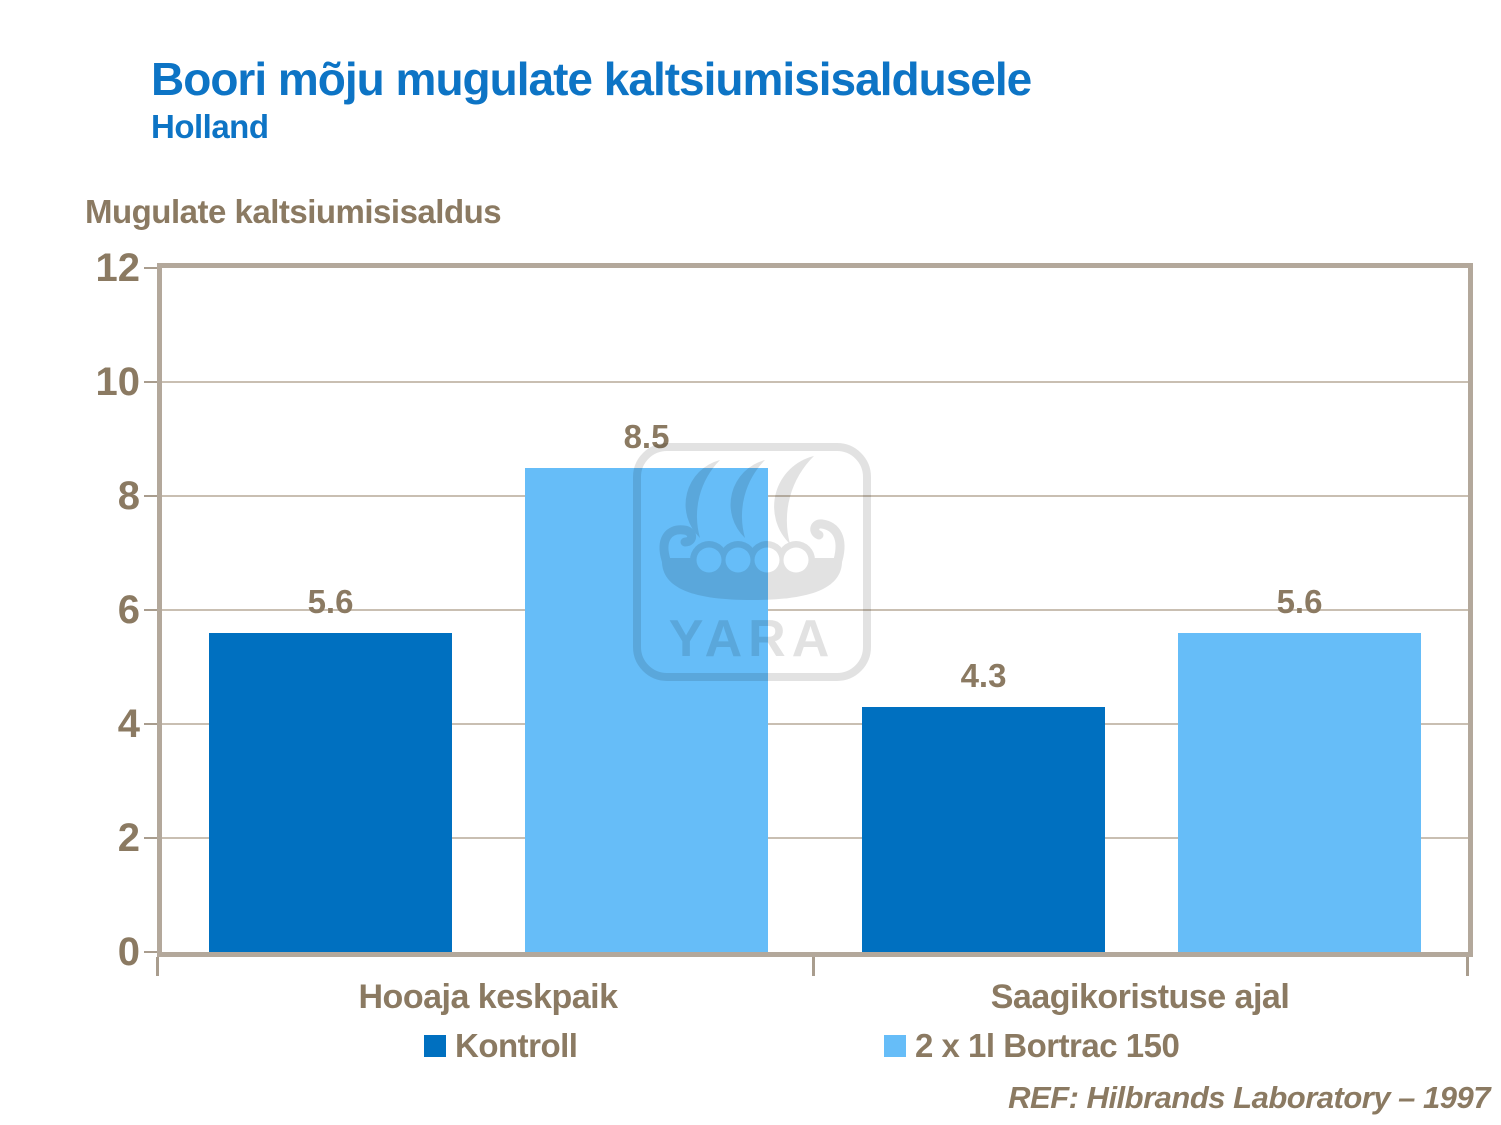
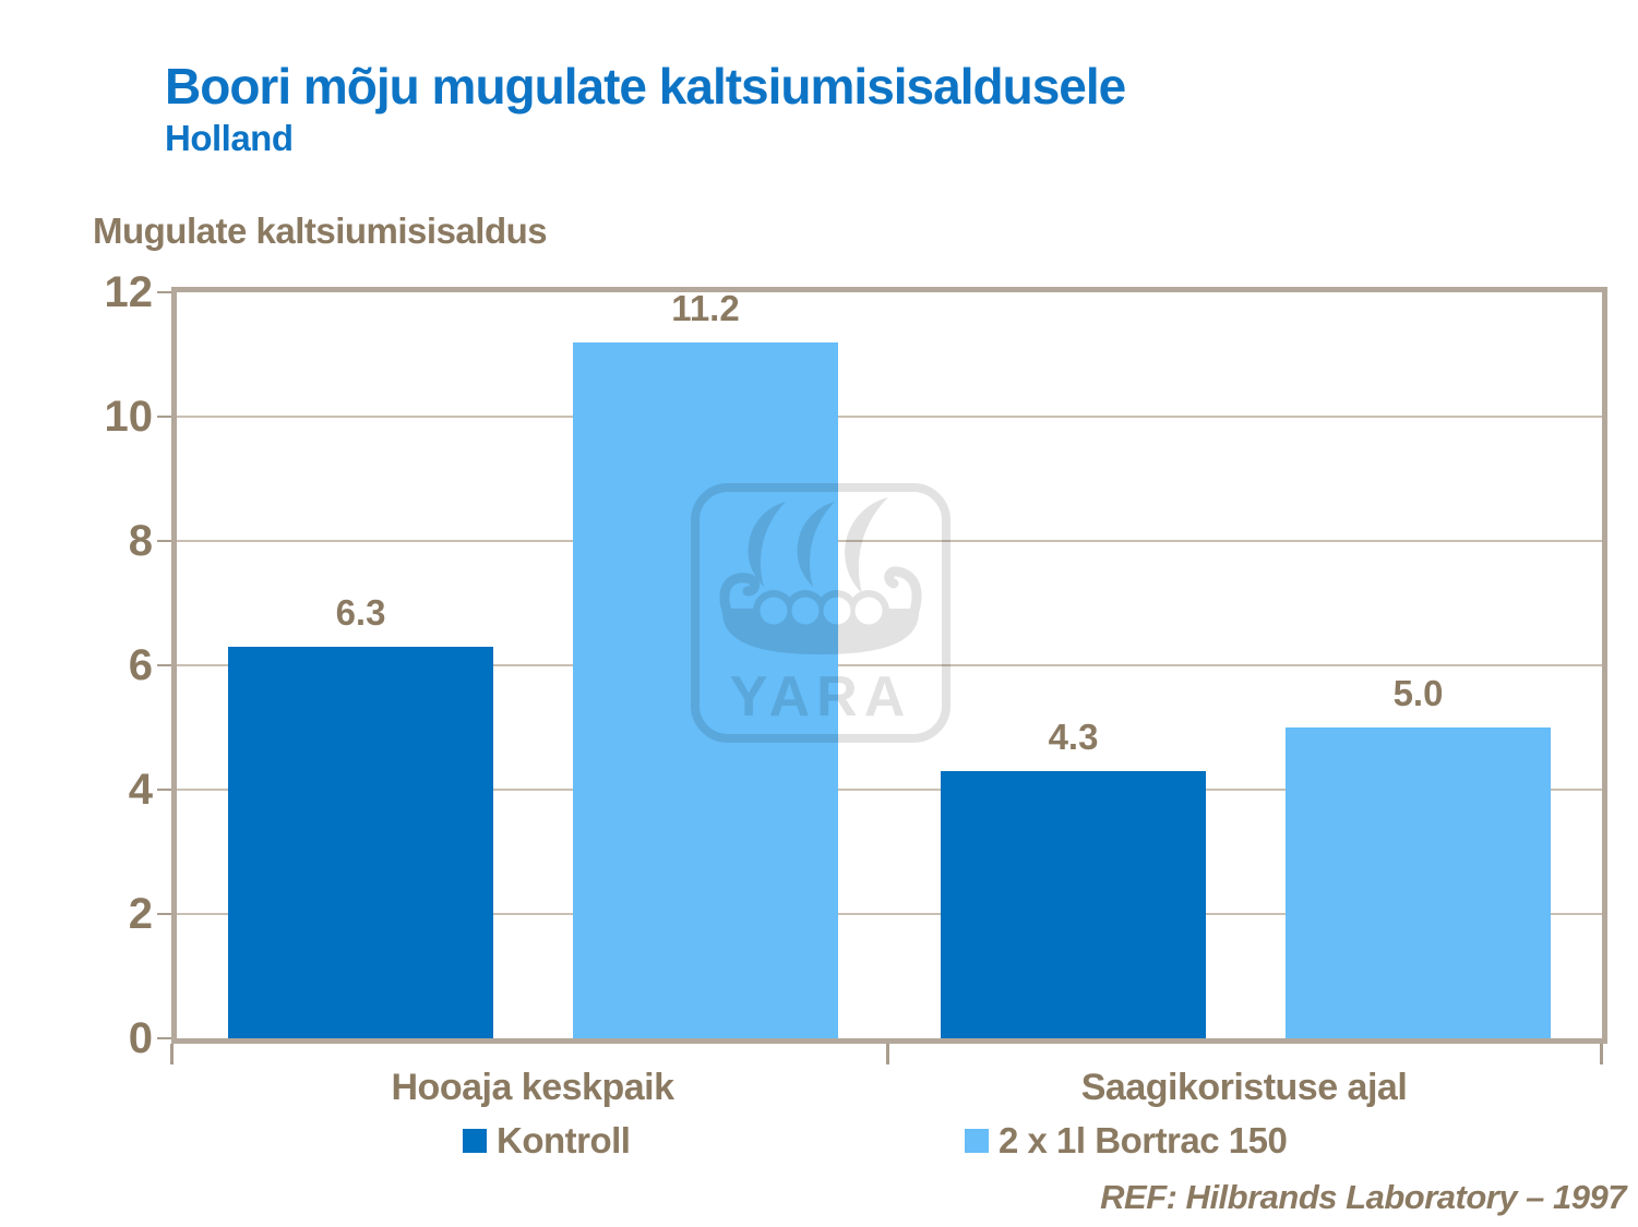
Kontroll/Hooaja keskpaik: 5.6 -> 6.3
2 x 1l Bortrac 150/Hooaja keskpaik: 8.5 -> 11.2
2 x 1l Bortrac 150/Saagikoristuse ajal: 5.6 -> 5.0
